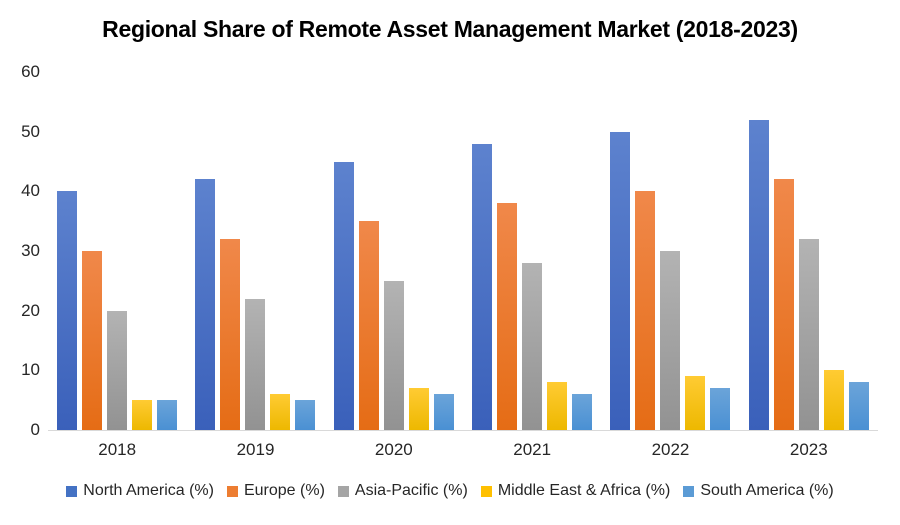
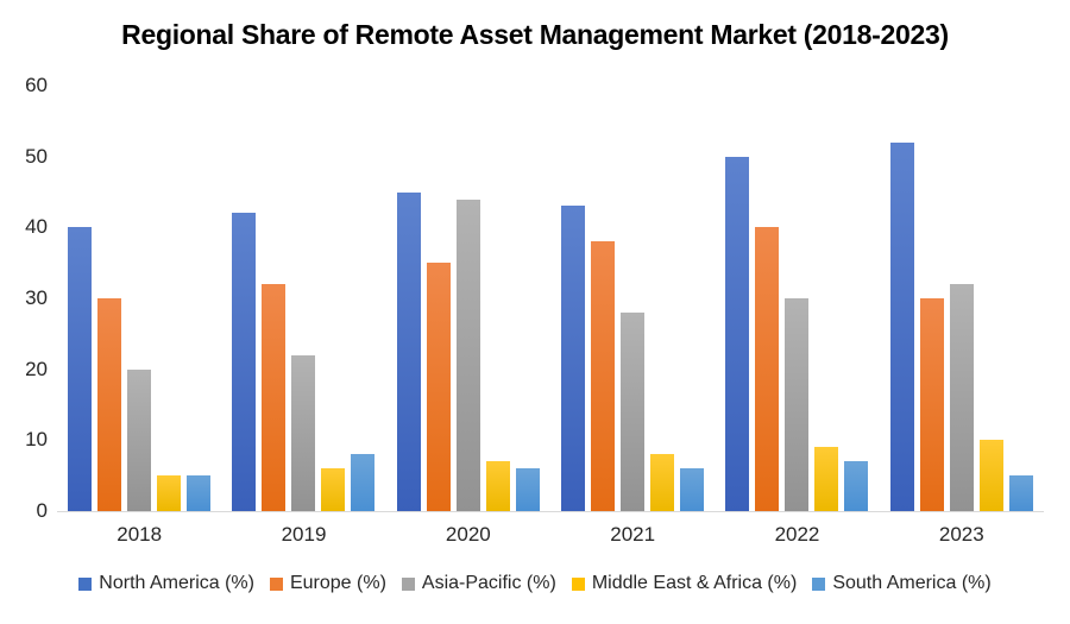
South America (%)/2019: 5 -> 8
Asia-Pacific (%)/2020: 25 -> 44
North America (%)/2021: 48 -> 43
Europe (%)/2023: 42 -> 30
South America (%)/2023: 8 -> 5
